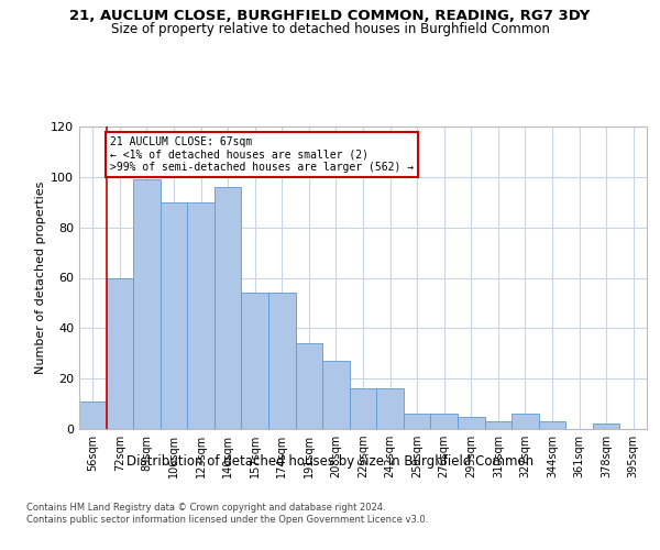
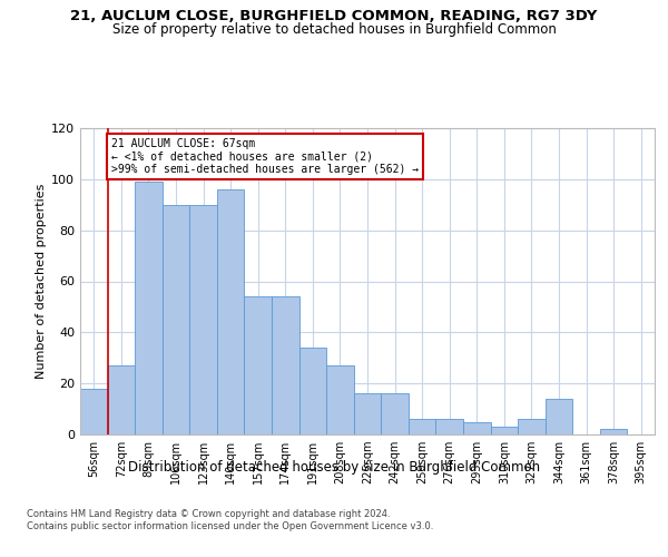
56sqm: 11 -> 18
72sqm: 60 -> 27
344sqm: 3 -> 14
